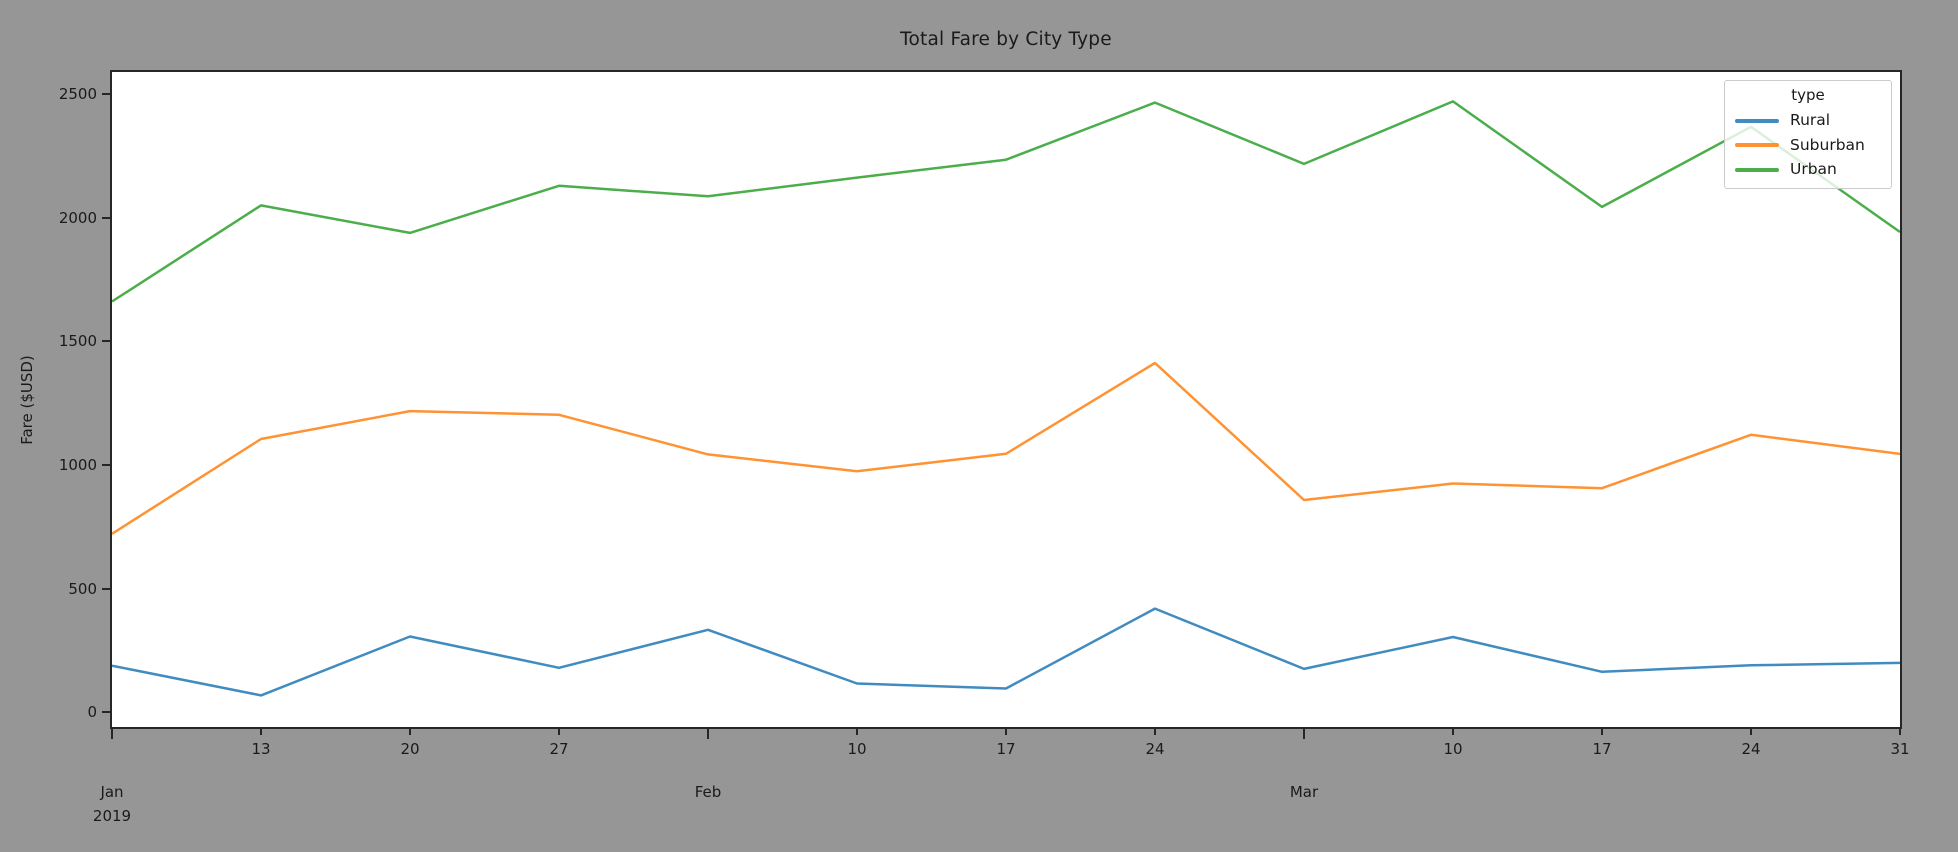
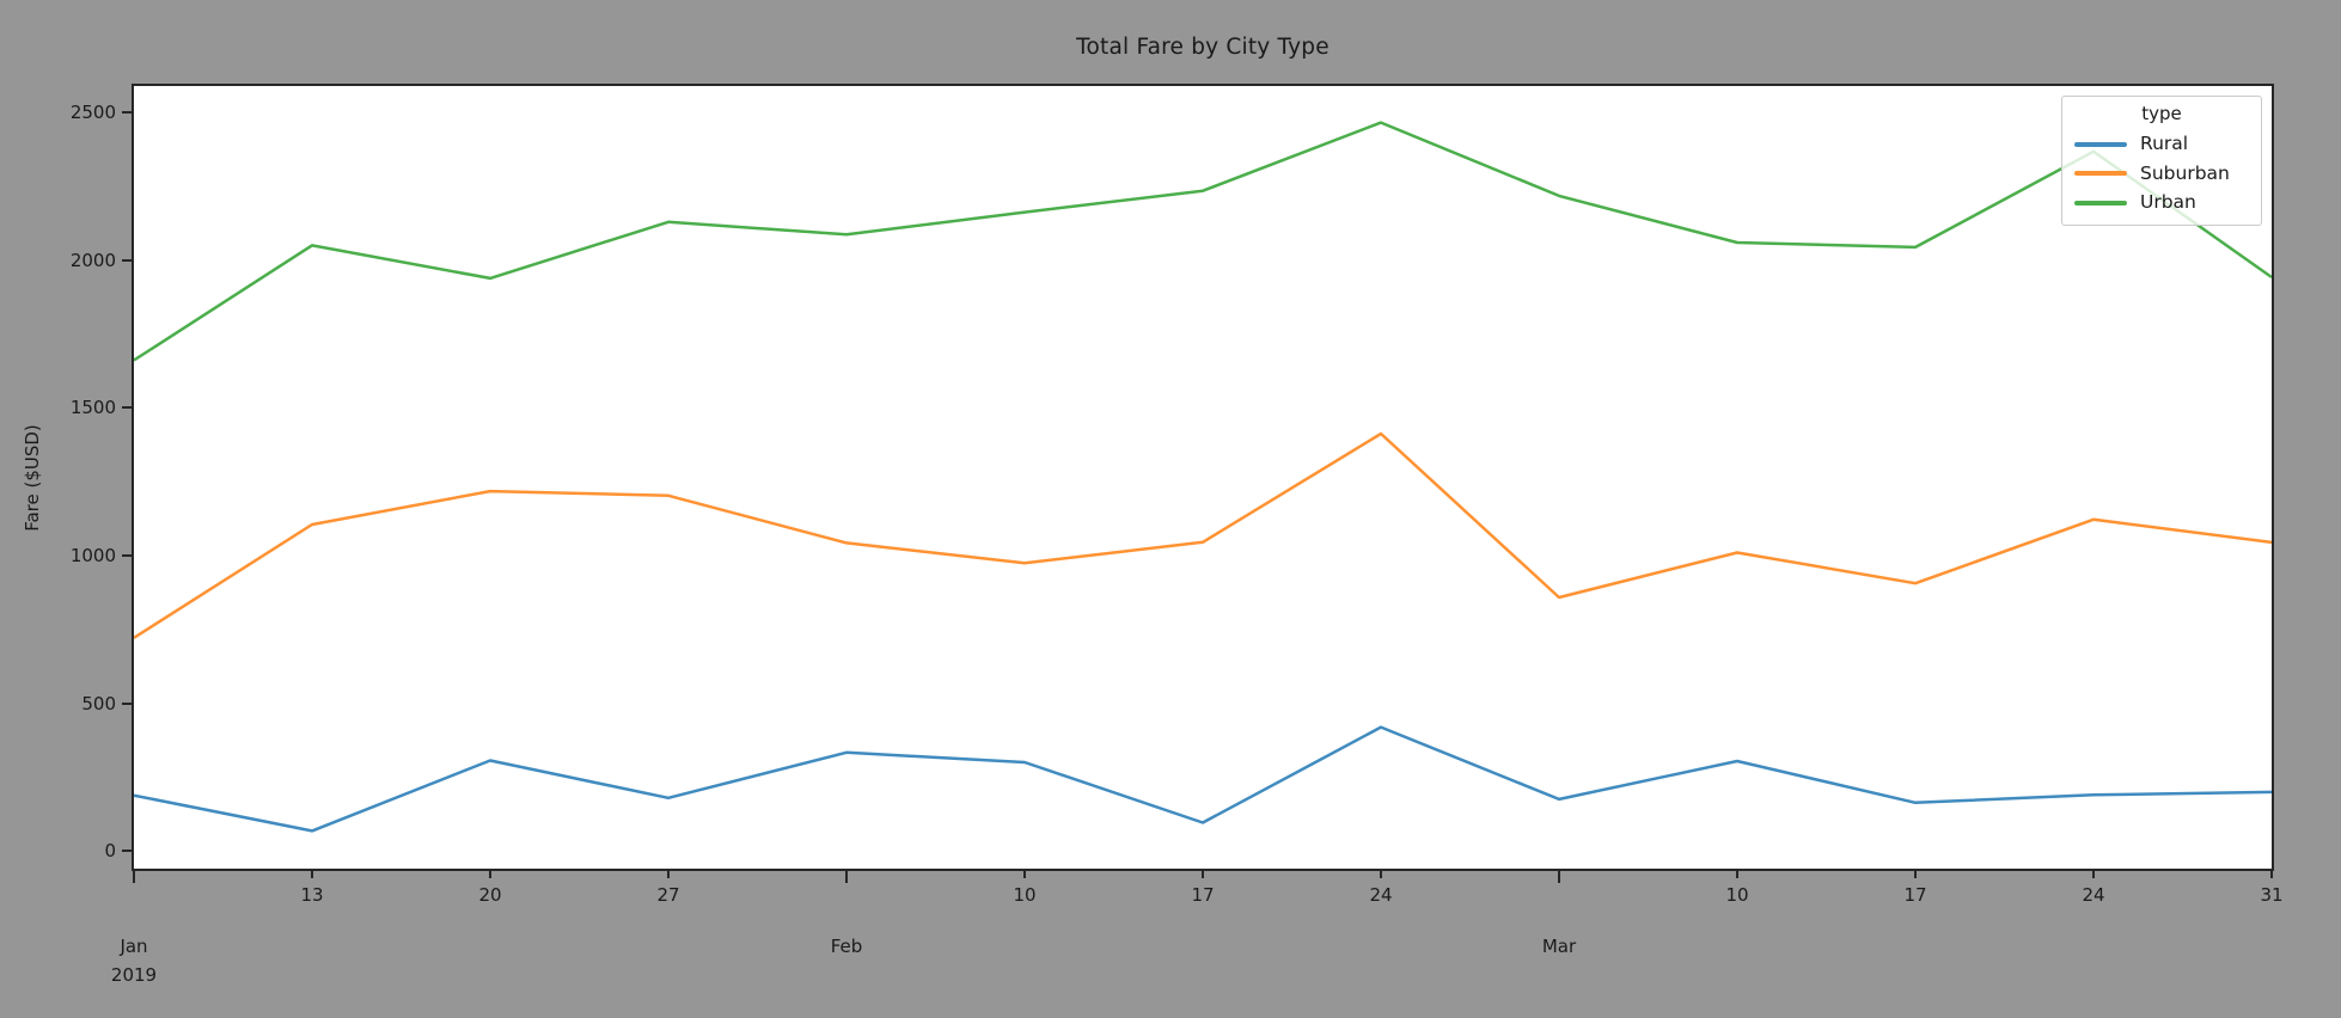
Rural/Feb 10: 120 -> 300
Suburban/Mar 10: 930 -> 1010
Urban/Mar 10: 2470 -> 2060
